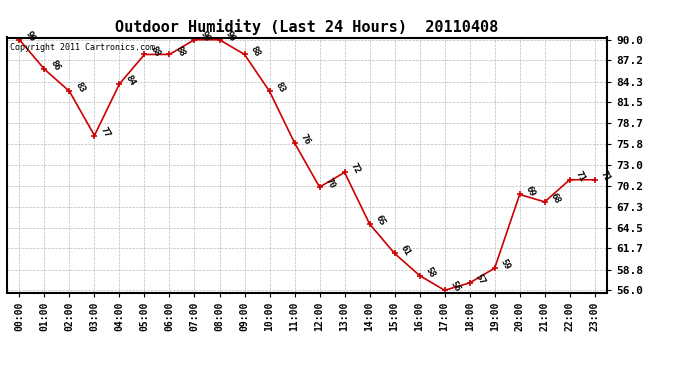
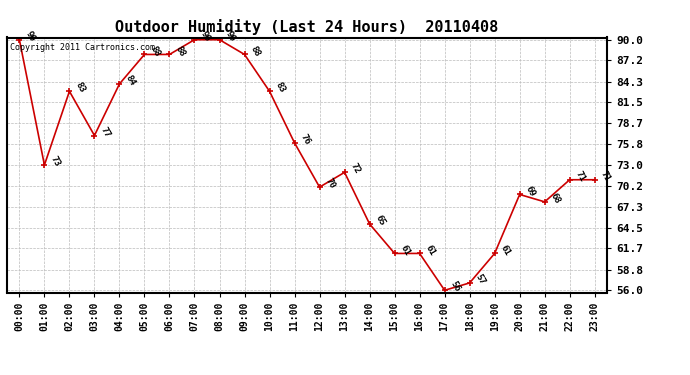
01:00: 86 -> 73
16:00: 58 -> 61
19:00: 59 -> 61
